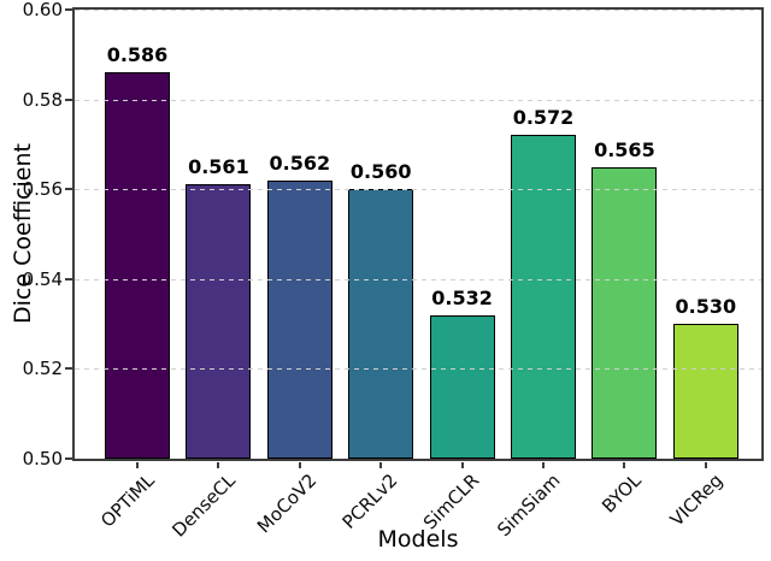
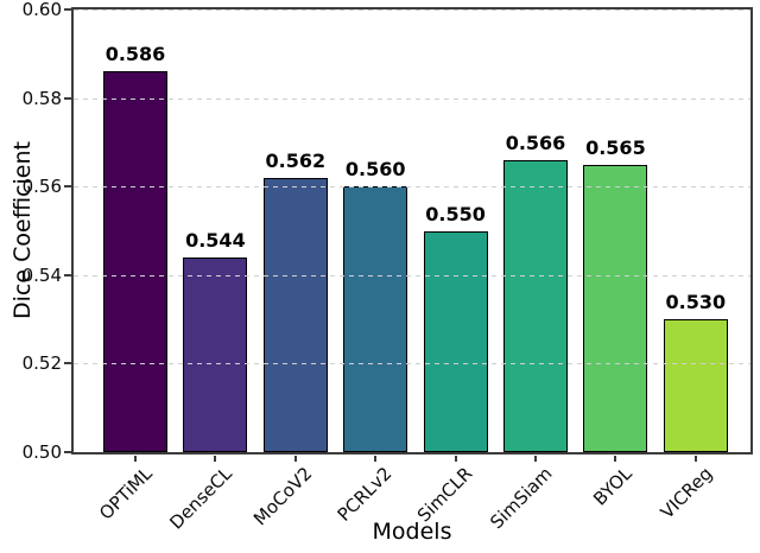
DenseCL: 0.561 -> 0.544
SimCLR: 0.532 -> 0.550
SimSiam: 0.572 -> 0.566
